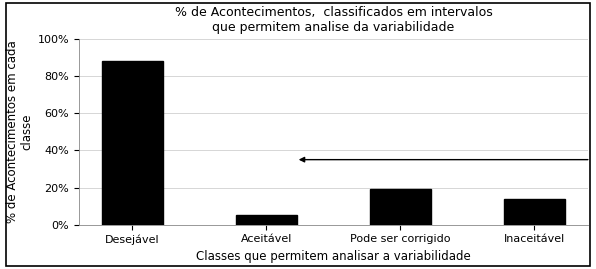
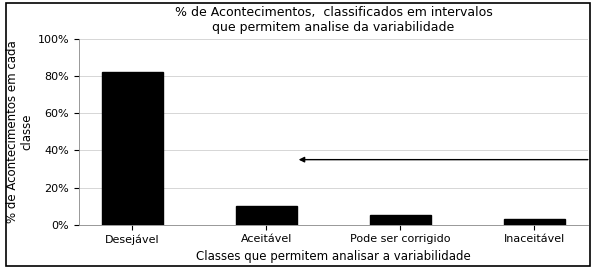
Desejável: 88% -> 82%
Aceitável: 5% -> 10%
Pode ser corrigido: 19% -> 5%
Inaceitável: 14% -> 3%
